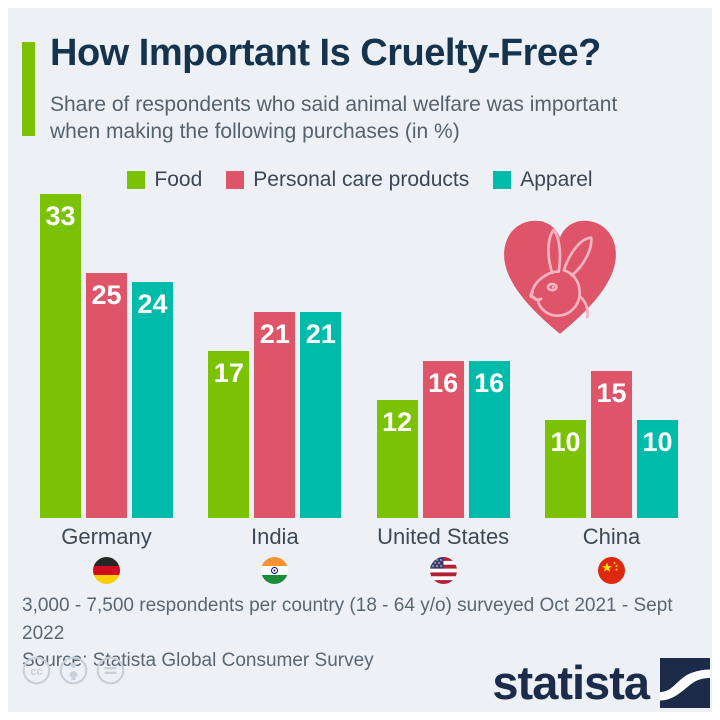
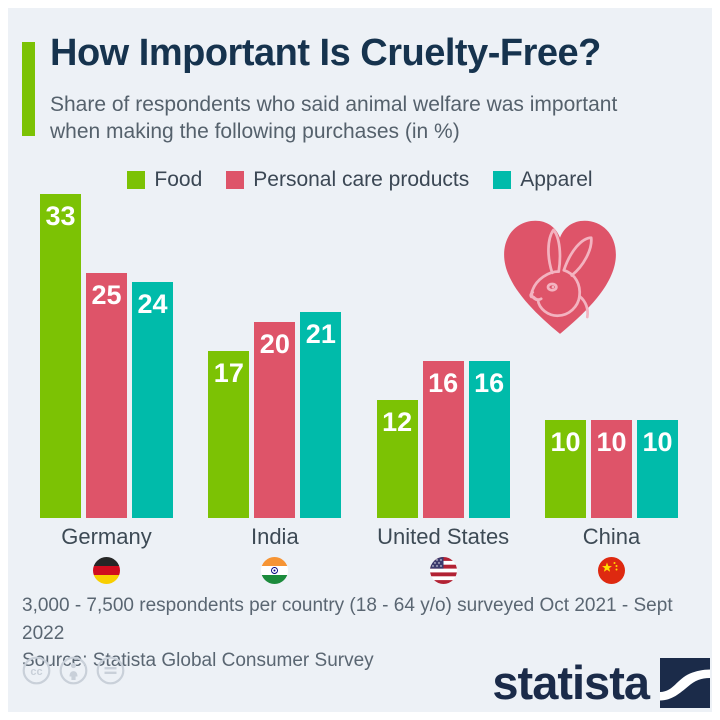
Personal care products/India: 21 -> 20
Personal care products/China: 15 -> 10
